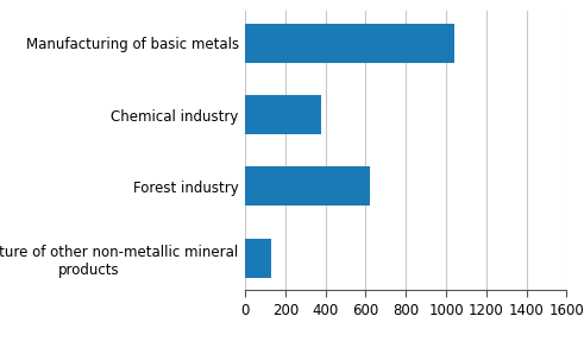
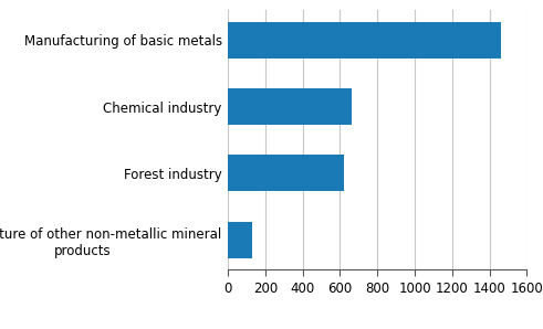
Manufacturing of basic metals: 1040 -> 1460
Chemical industry: 380 -> 660
